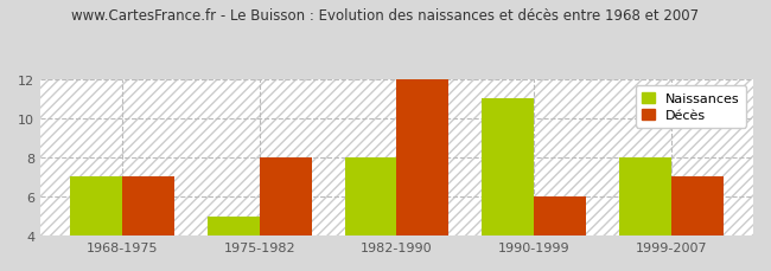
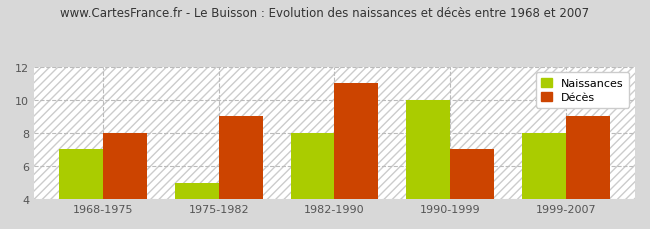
Décès/1968-1975: 7 -> 8
Décès/1975-1982: 8 -> 9
Décès/1982-1990: 12 -> 11
Naissances/1990-1999: 11 -> 10
Décès/1990-1999: 6 -> 7
Décès/1999-2007: 7 -> 9
